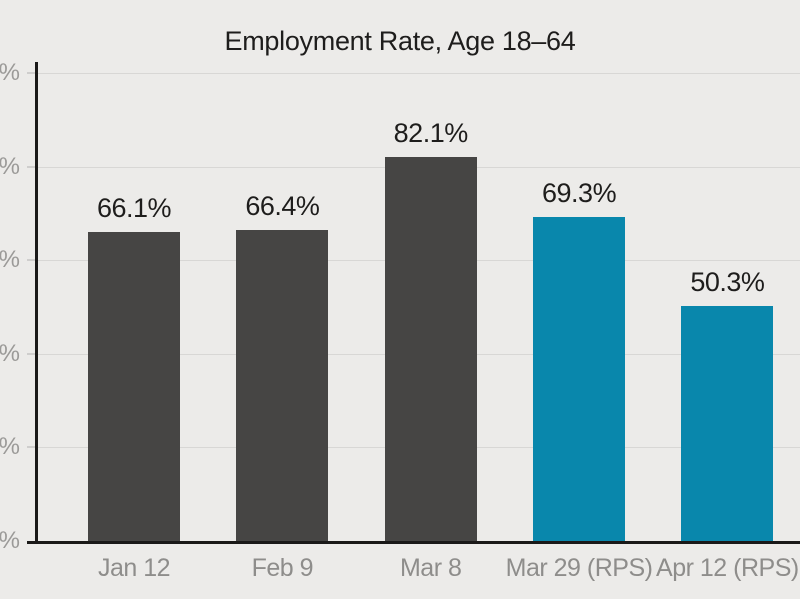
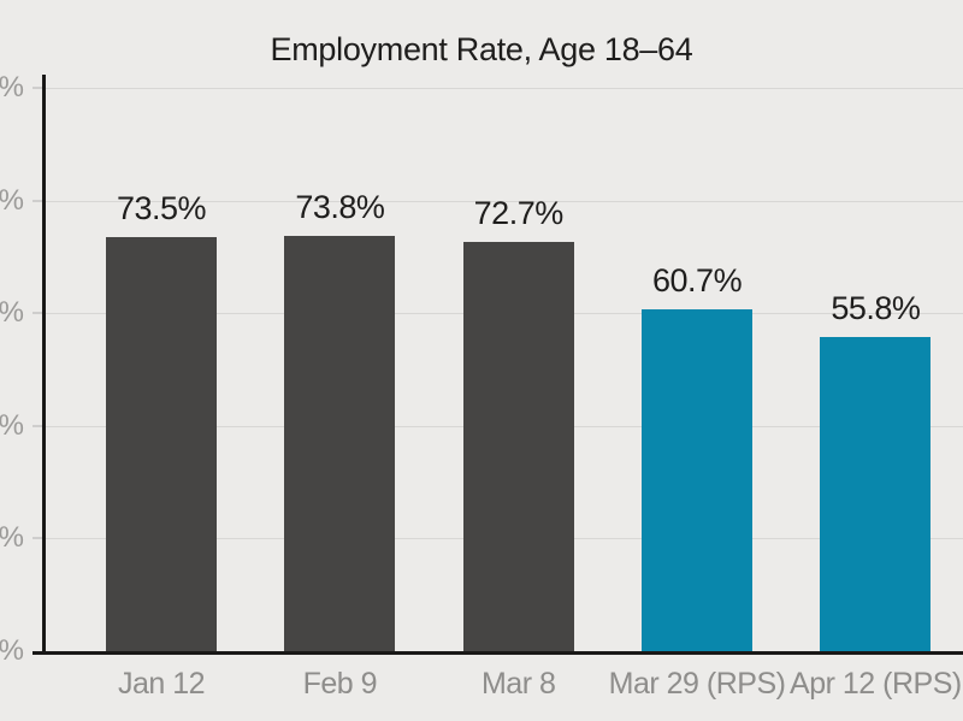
Jan 12: 66.1% -> 73.5%
Feb 9: 66.4% -> 73.8%
Mar 8: 82.1% -> 72.7%
Mar 29 (RPS): 69.3% -> 60.7%
Apr 12 (RPS): 50.3% -> 55.8%
